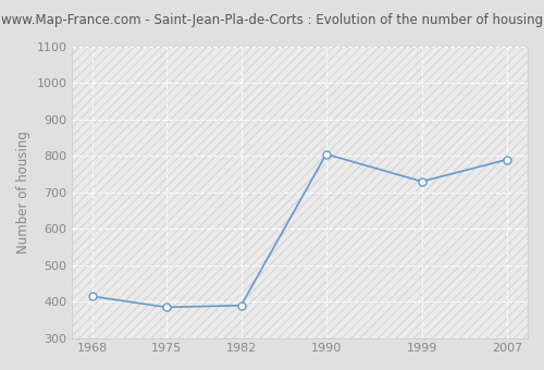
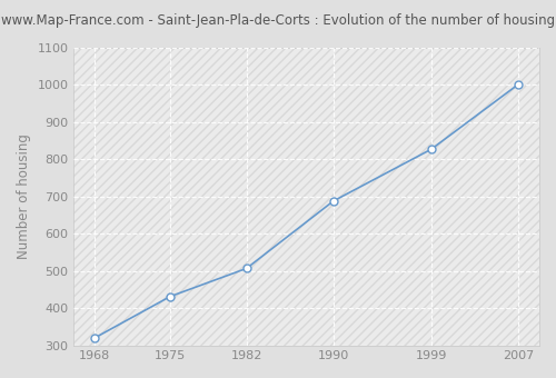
1968: 415 -> 320
1975: 385 -> 432
1982: 390 -> 507
1990: 805 -> 688
1999: 730 -> 827
2007: 790 -> 1001
